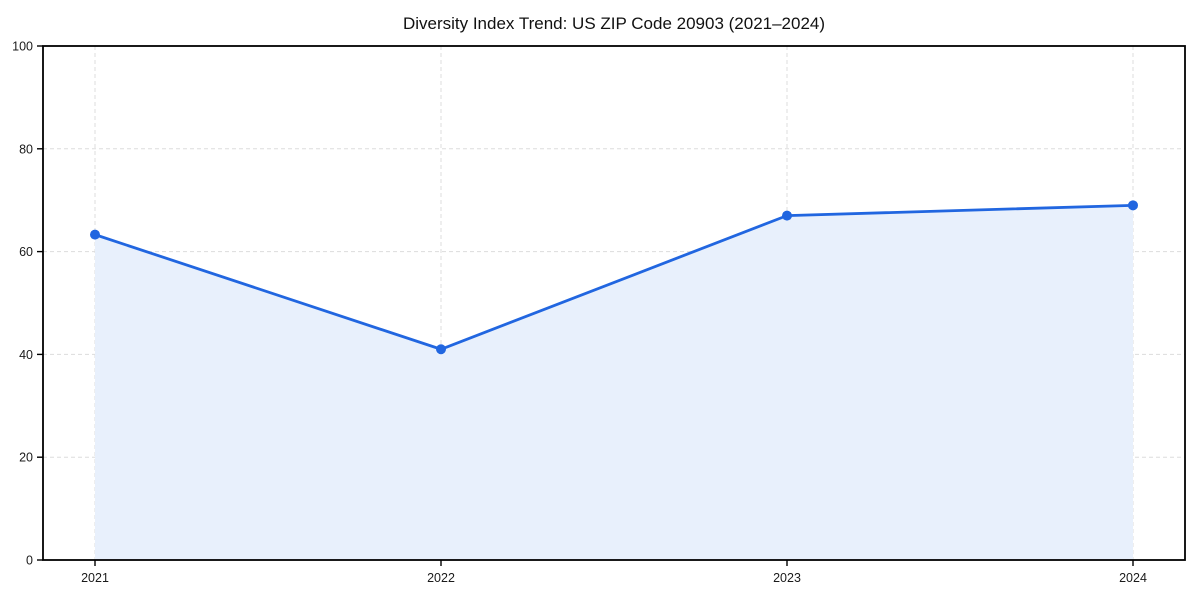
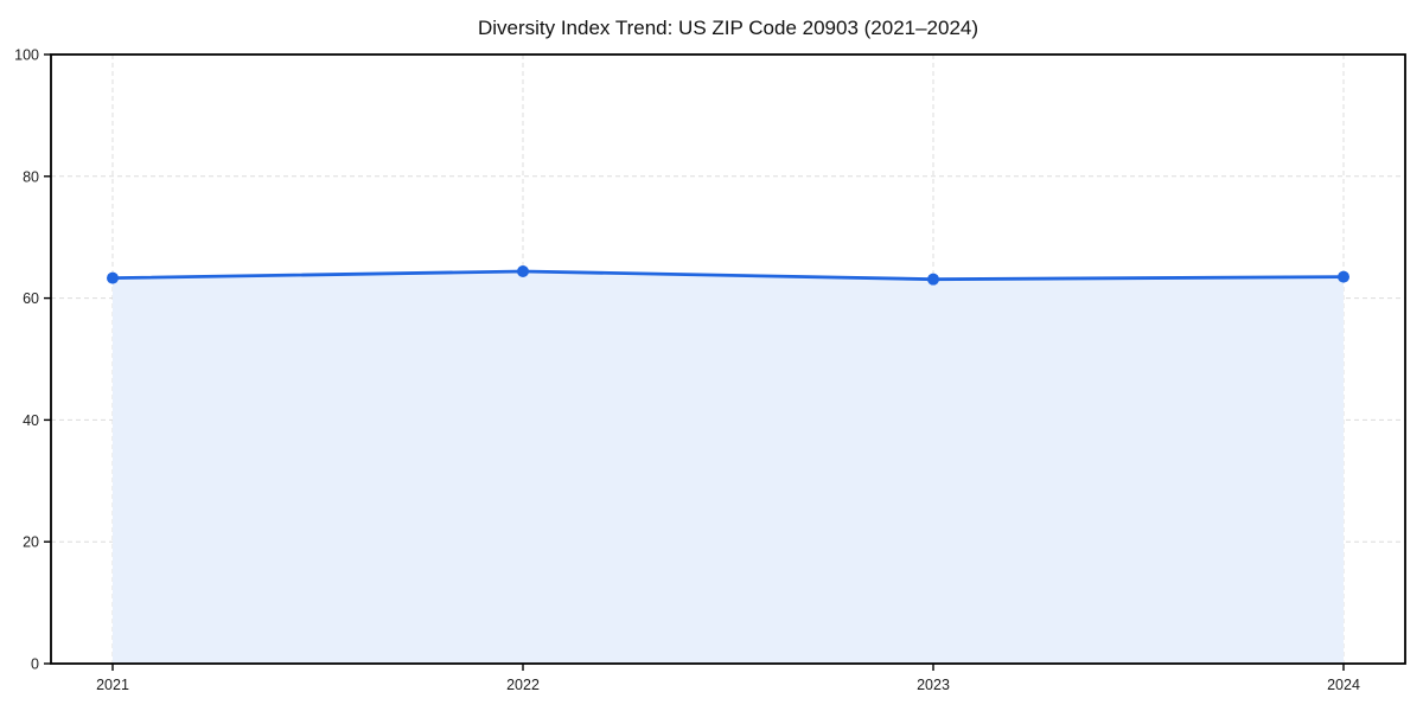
2022: 41 -> 64
2023: 67 -> 63
2024: 69 -> 64
